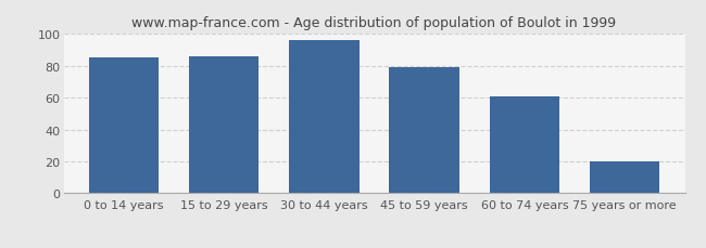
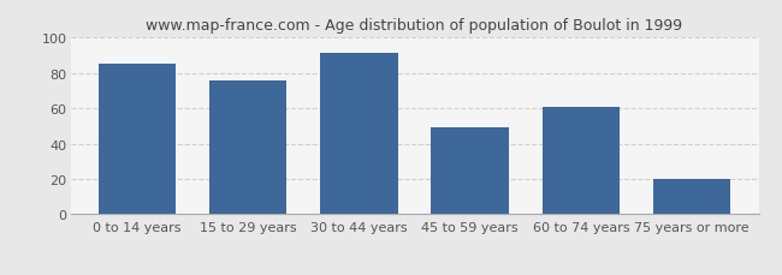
15 to 29 years: 86 -> 76
30 to 44 years: 96 -> 91
45 to 59 years: 79 -> 49
